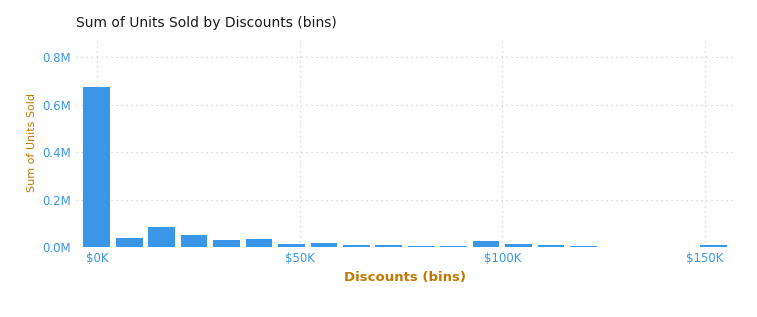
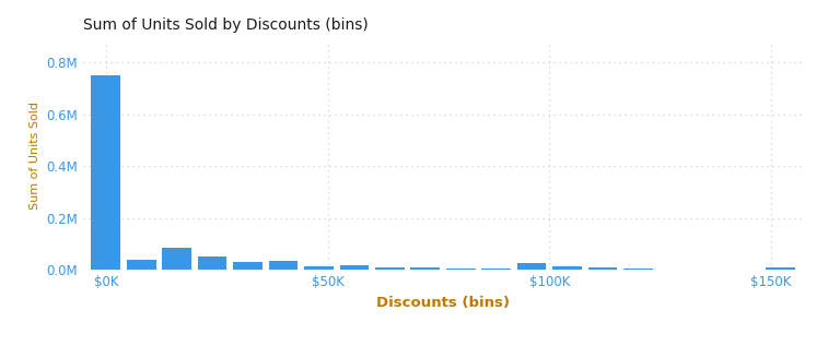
$0K: 0.675M -> 0.750M
